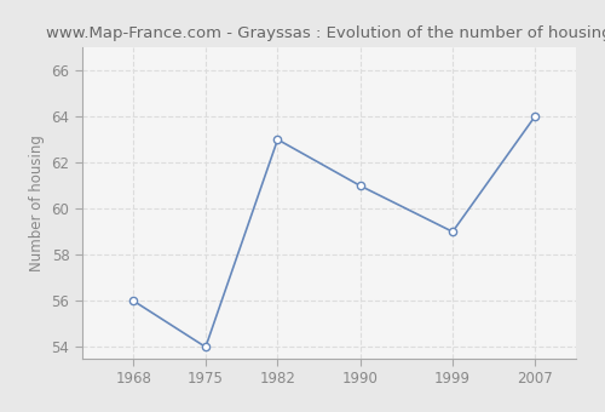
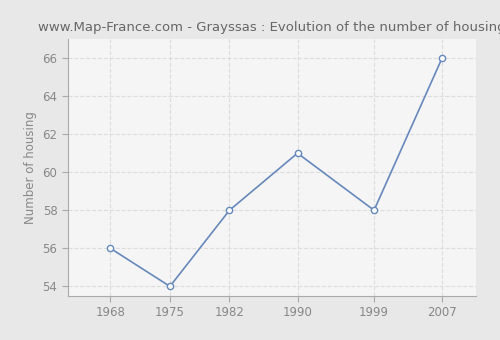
1982: 63 -> 58
1999: 59 -> 58
2007: 64 -> 66
